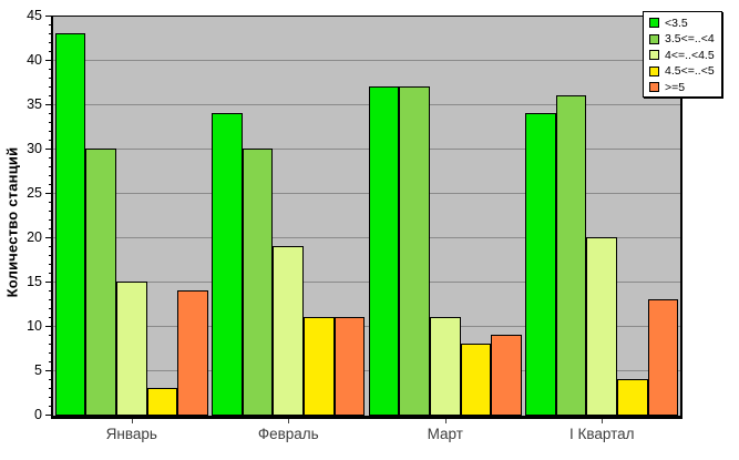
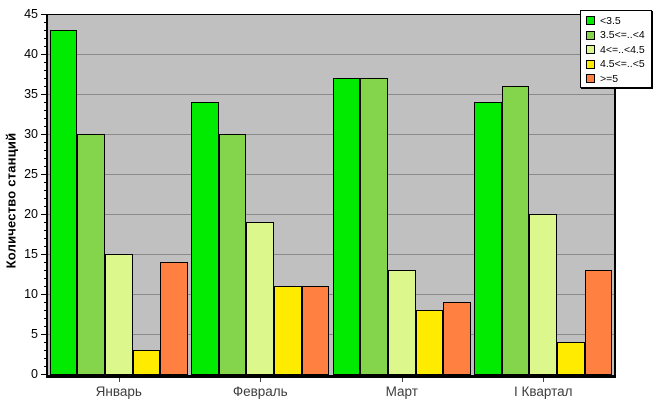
4<=..<4.5/Март: 11 -> 13
